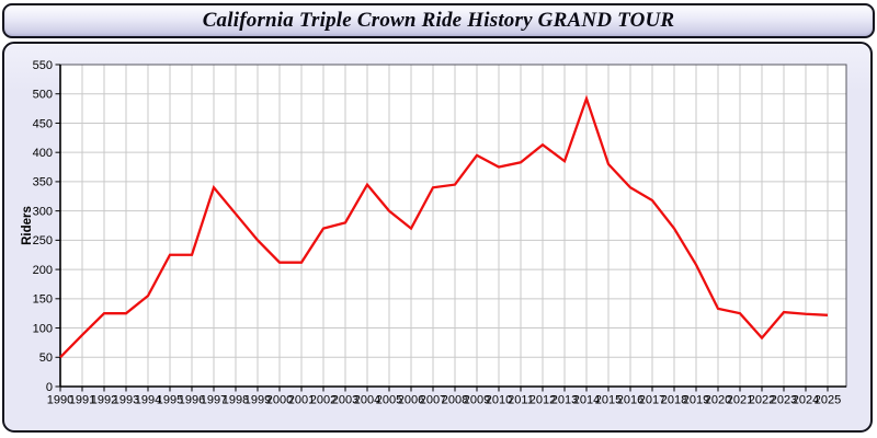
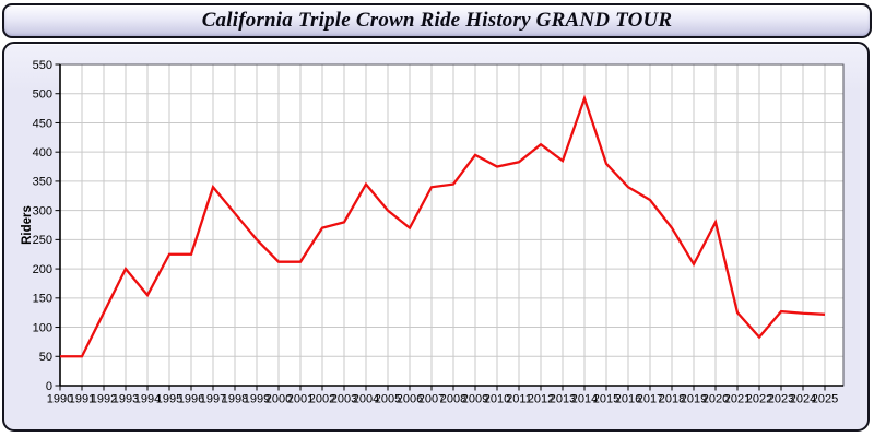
1991: 90 -> 50
1993: 120 -> 200
2020: 130 -> 280
